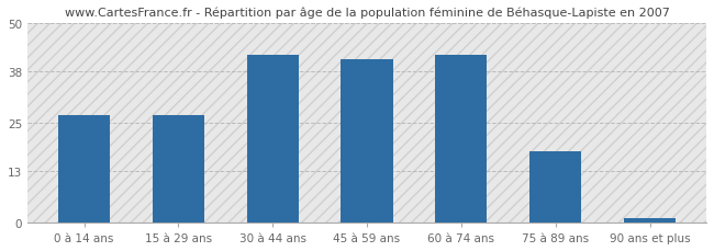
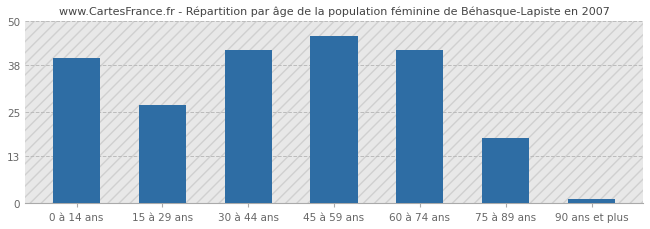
0 à 14 ans: 27 -> 40
45 à 59 ans: 41 -> 46
